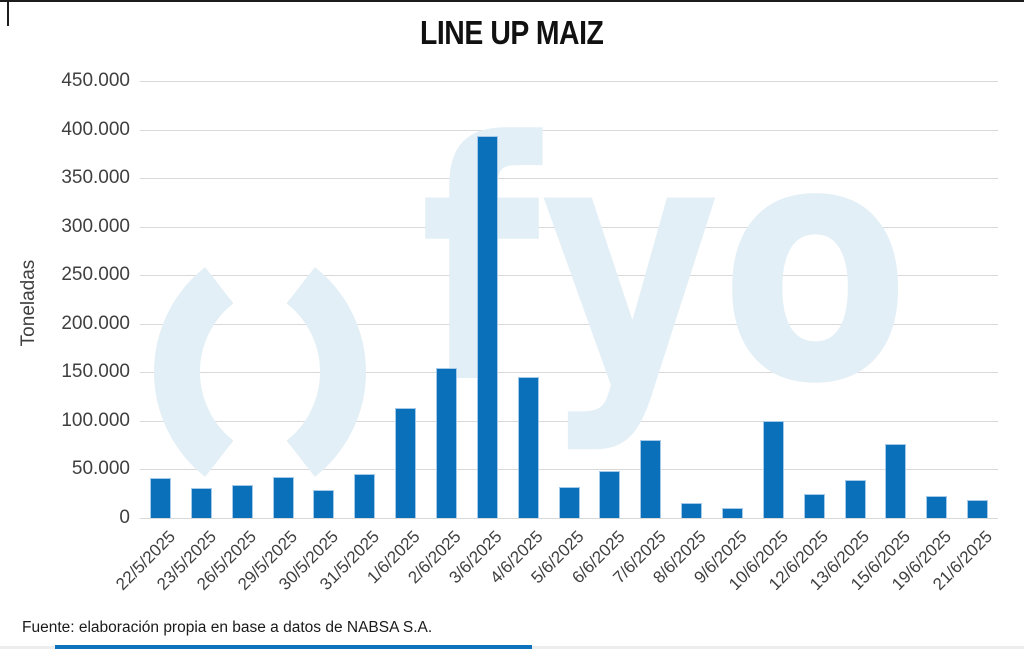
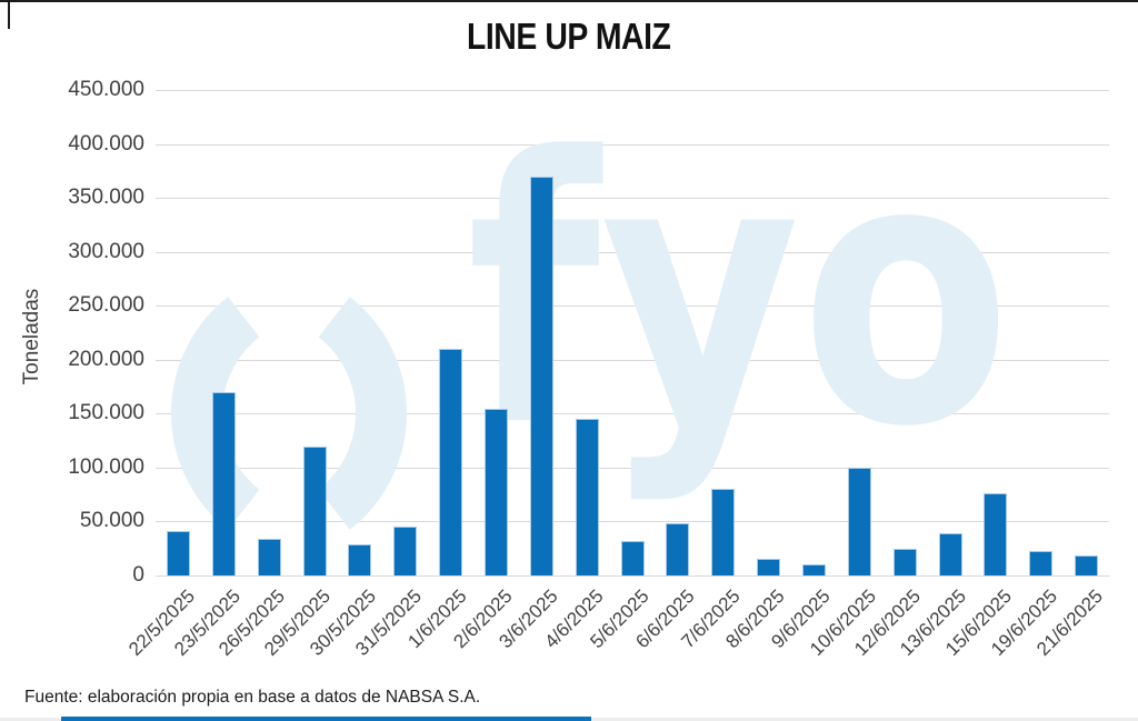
23/5/2025: 30000 -> 170000
29/5/2025: 40000 -> 120000
1/6/2025: 110000 -> 210000
3/6/2025: 390000 -> 370000
